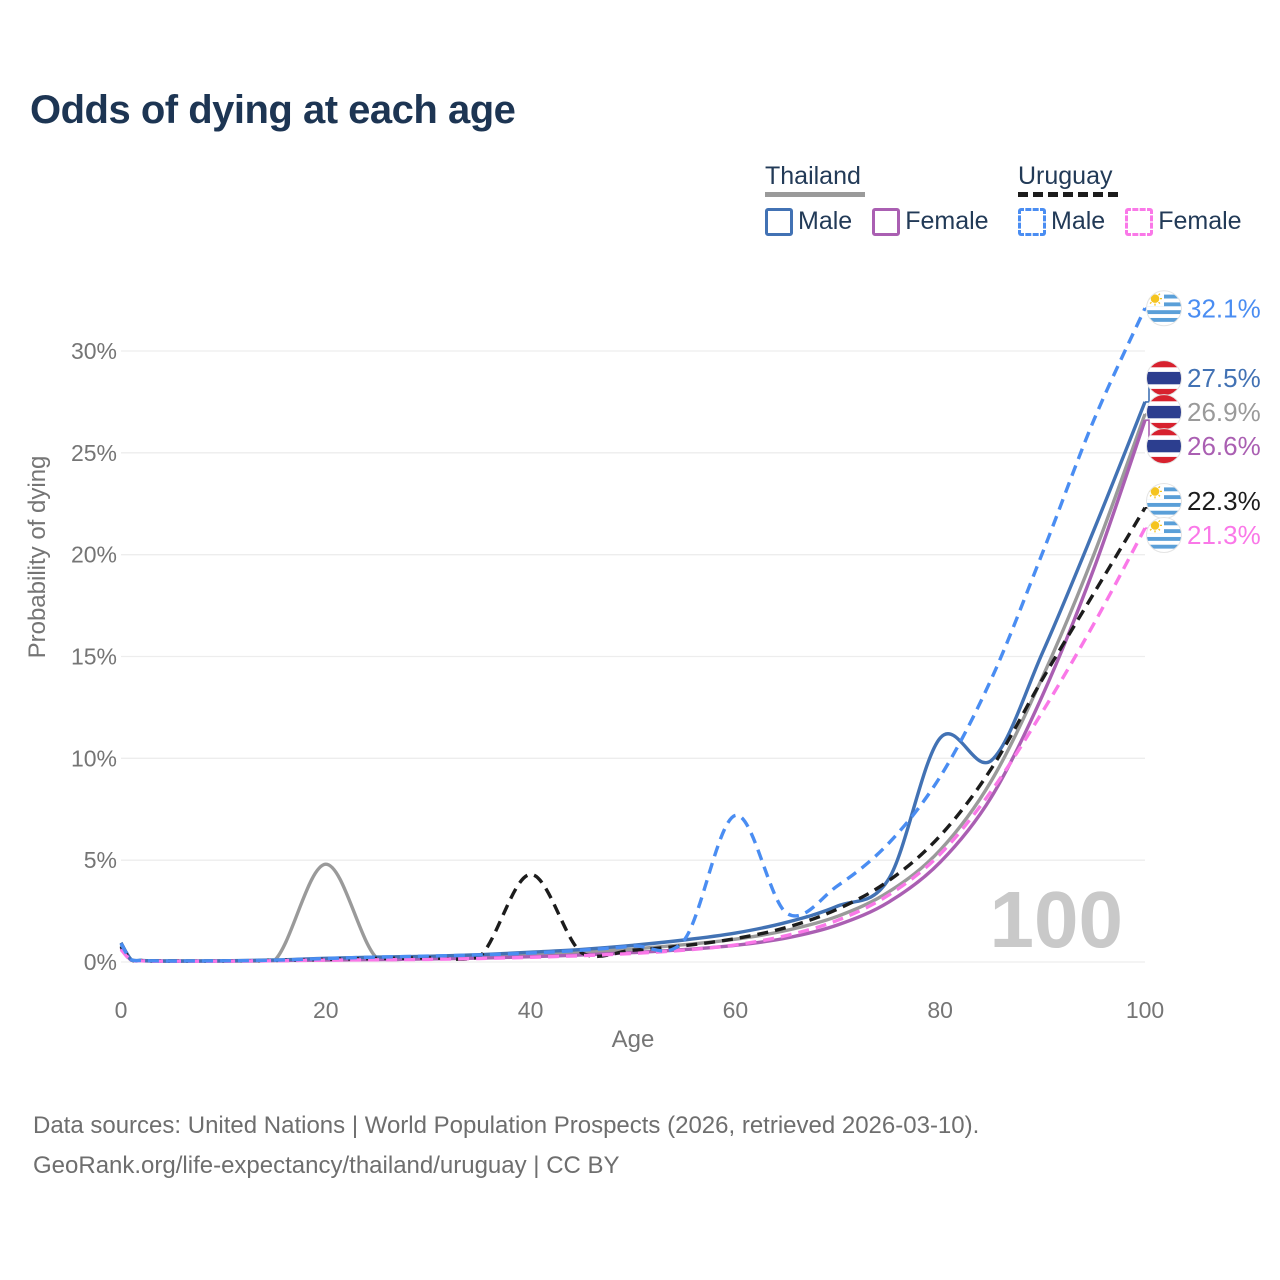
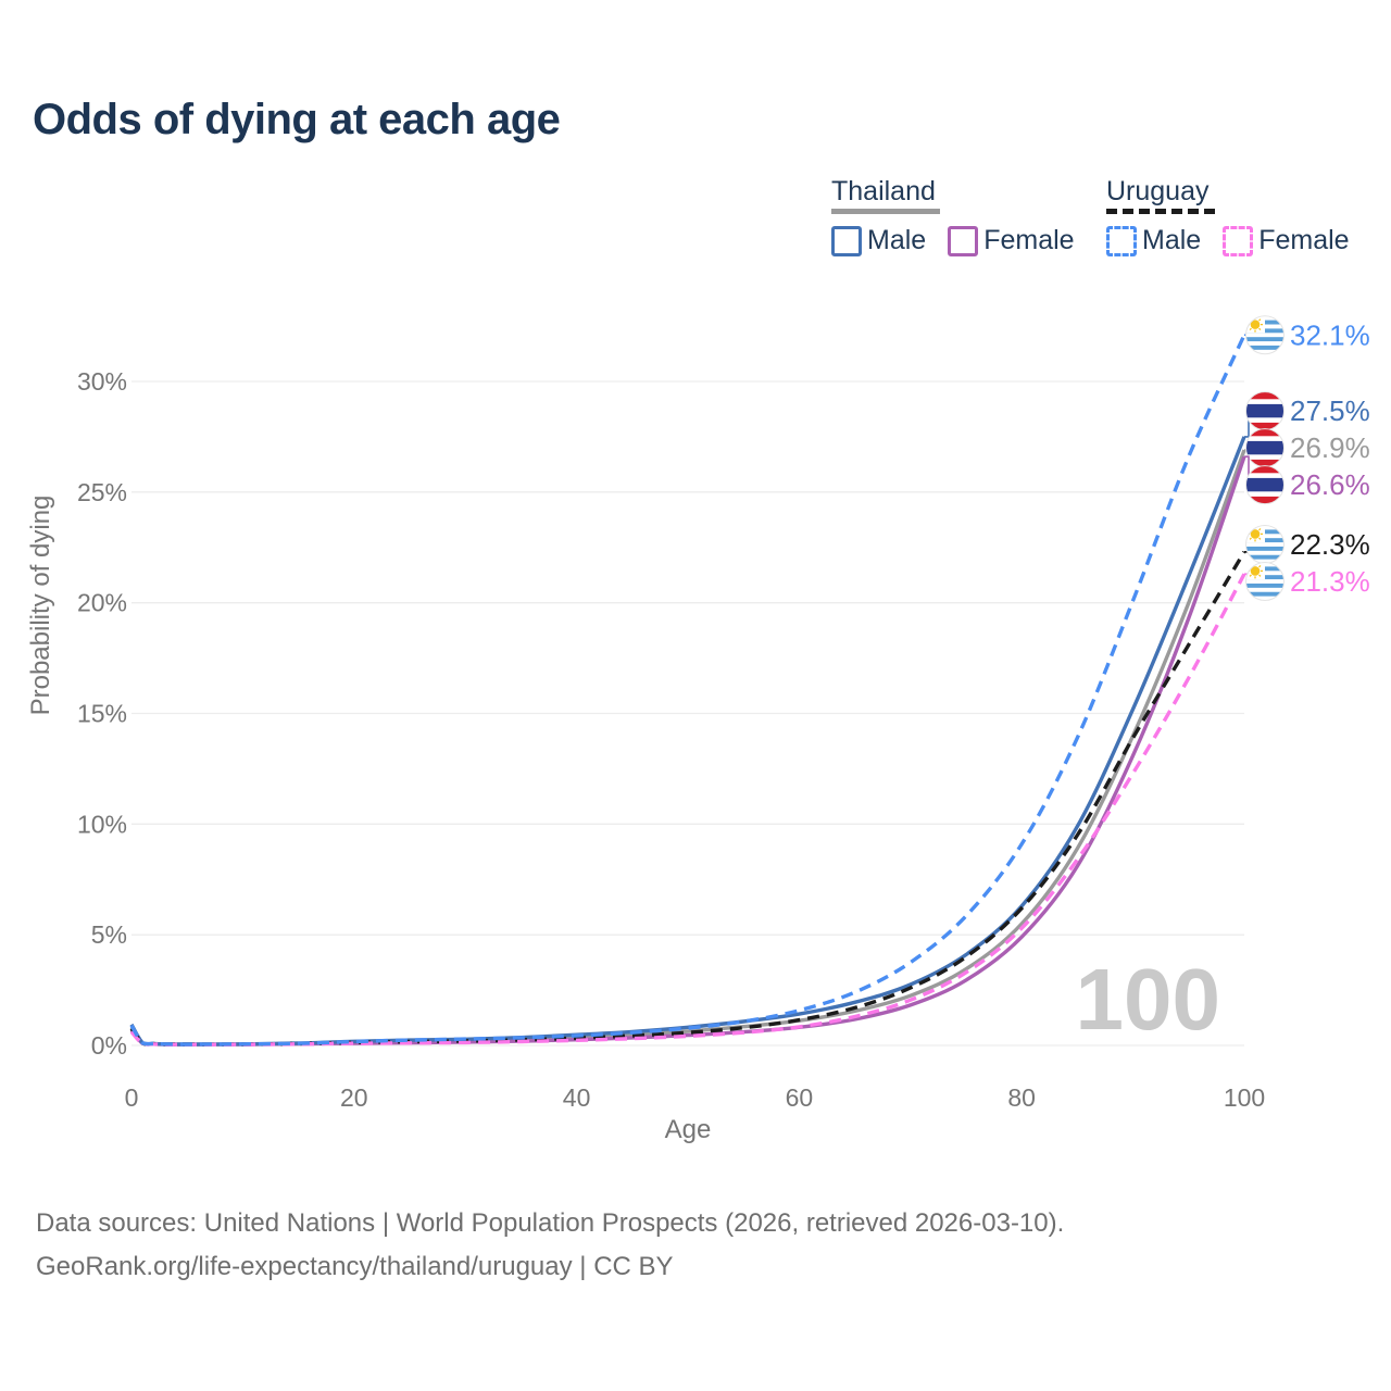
Thailand/20: 4.8% -> 0.1%
Uruguay/40: 4.3% -> 0.3%
Uruguay Male/60: 7.2% -> 1.6%
Thailand Male/80: 11.0% -> 6.3%
